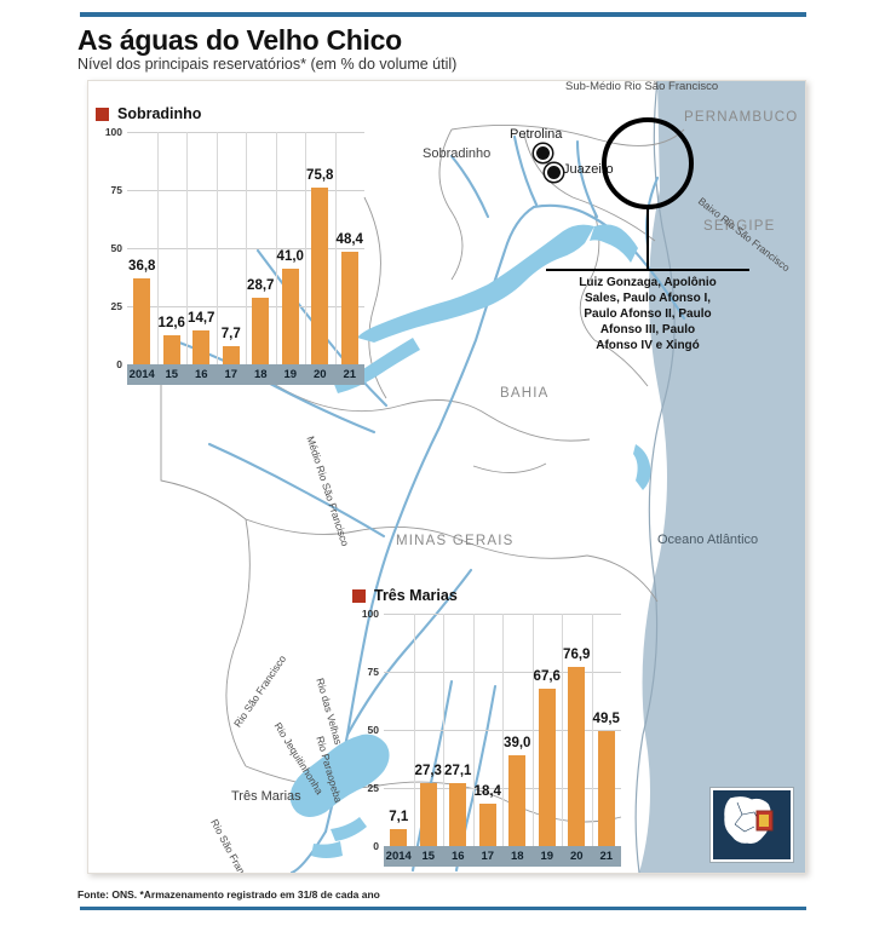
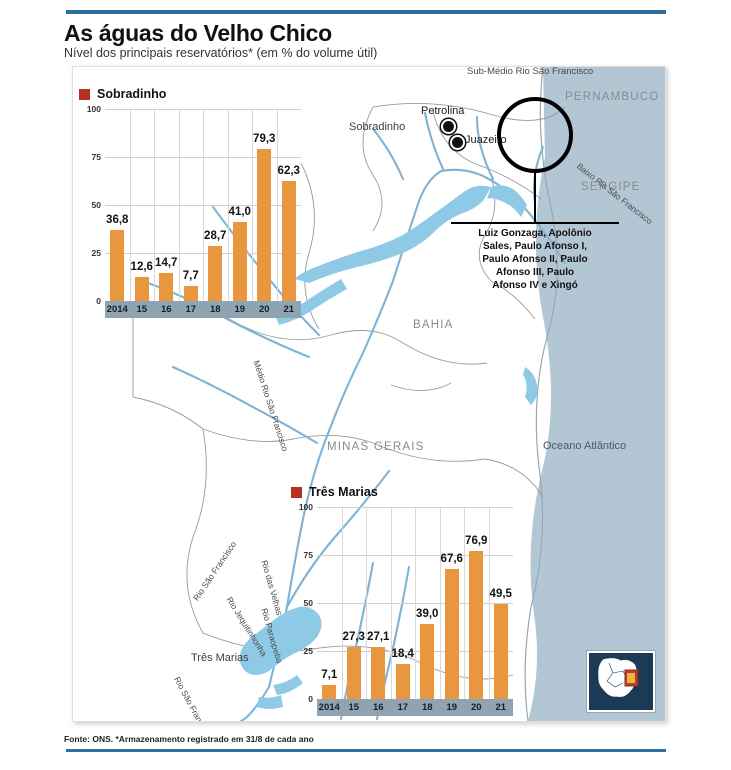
Sobradinho/20: 75,8 -> 79,3
Sobradinho/21: 48,4 -> 62,3
